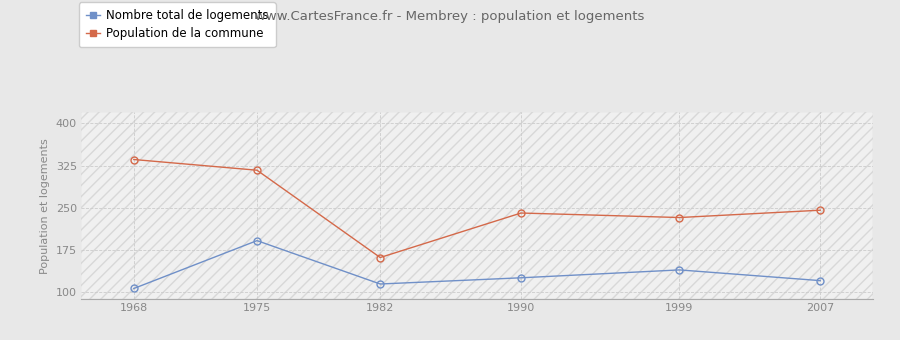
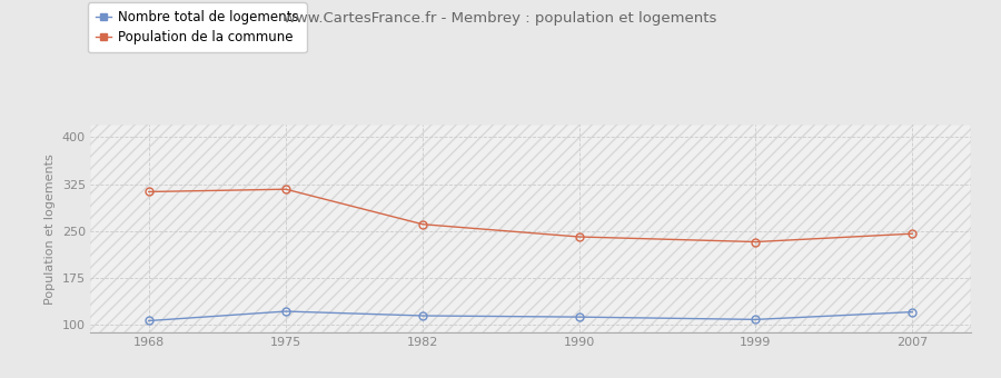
Population de la commune/1968: 336 -> 313
Nombre total de logements/1975: 192 -> 122
Population de la commune/1982: 162 -> 261
Nombre total de logements/1990: 126 -> 113
Nombre total de logements/1999: 140 -> 109
